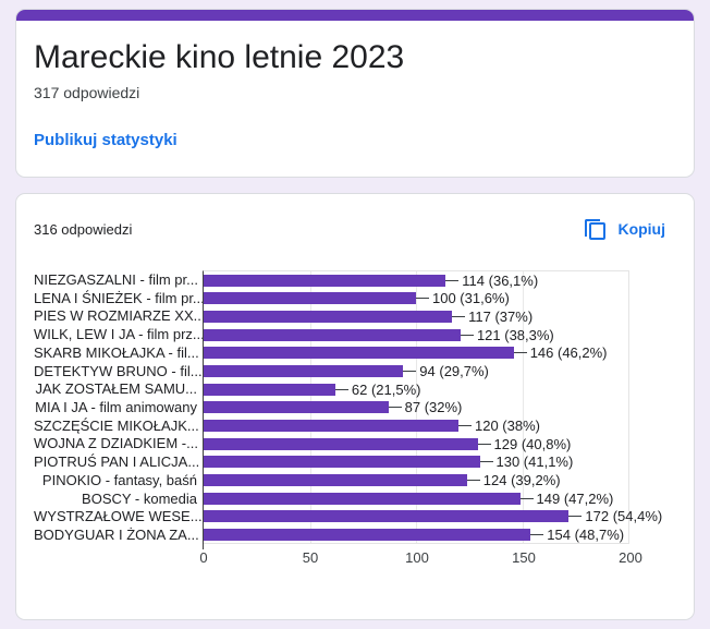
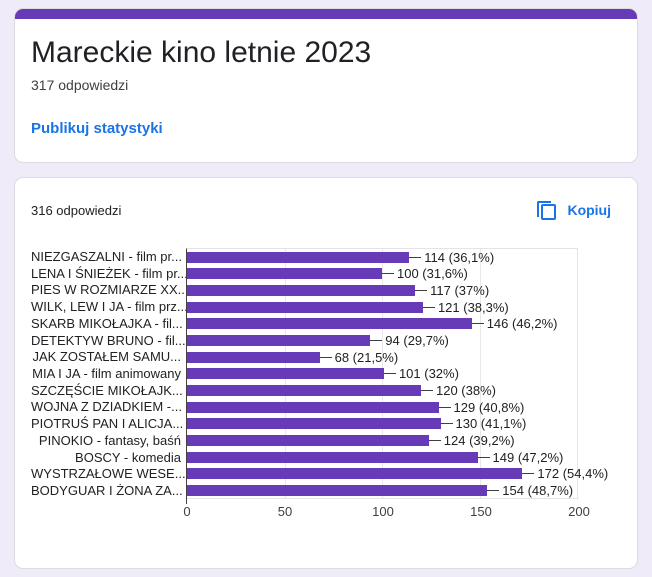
JAK ZOSTAŁEM SAMU...: 62 -> 68
MIA I JA - film animowany: 87 -> 101
